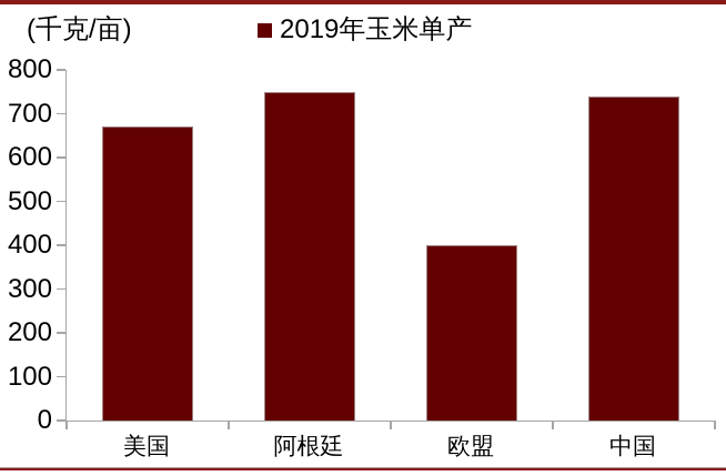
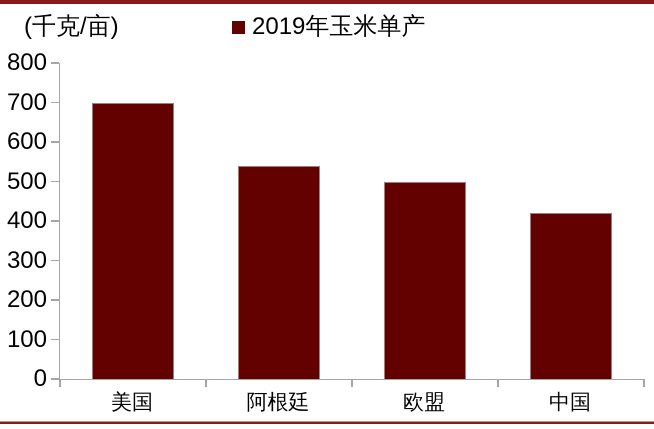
美国: 670 -> 700
阿根廷: 750 -> 540
欧盟: 400 -> 500
中国: 740 -> 420
